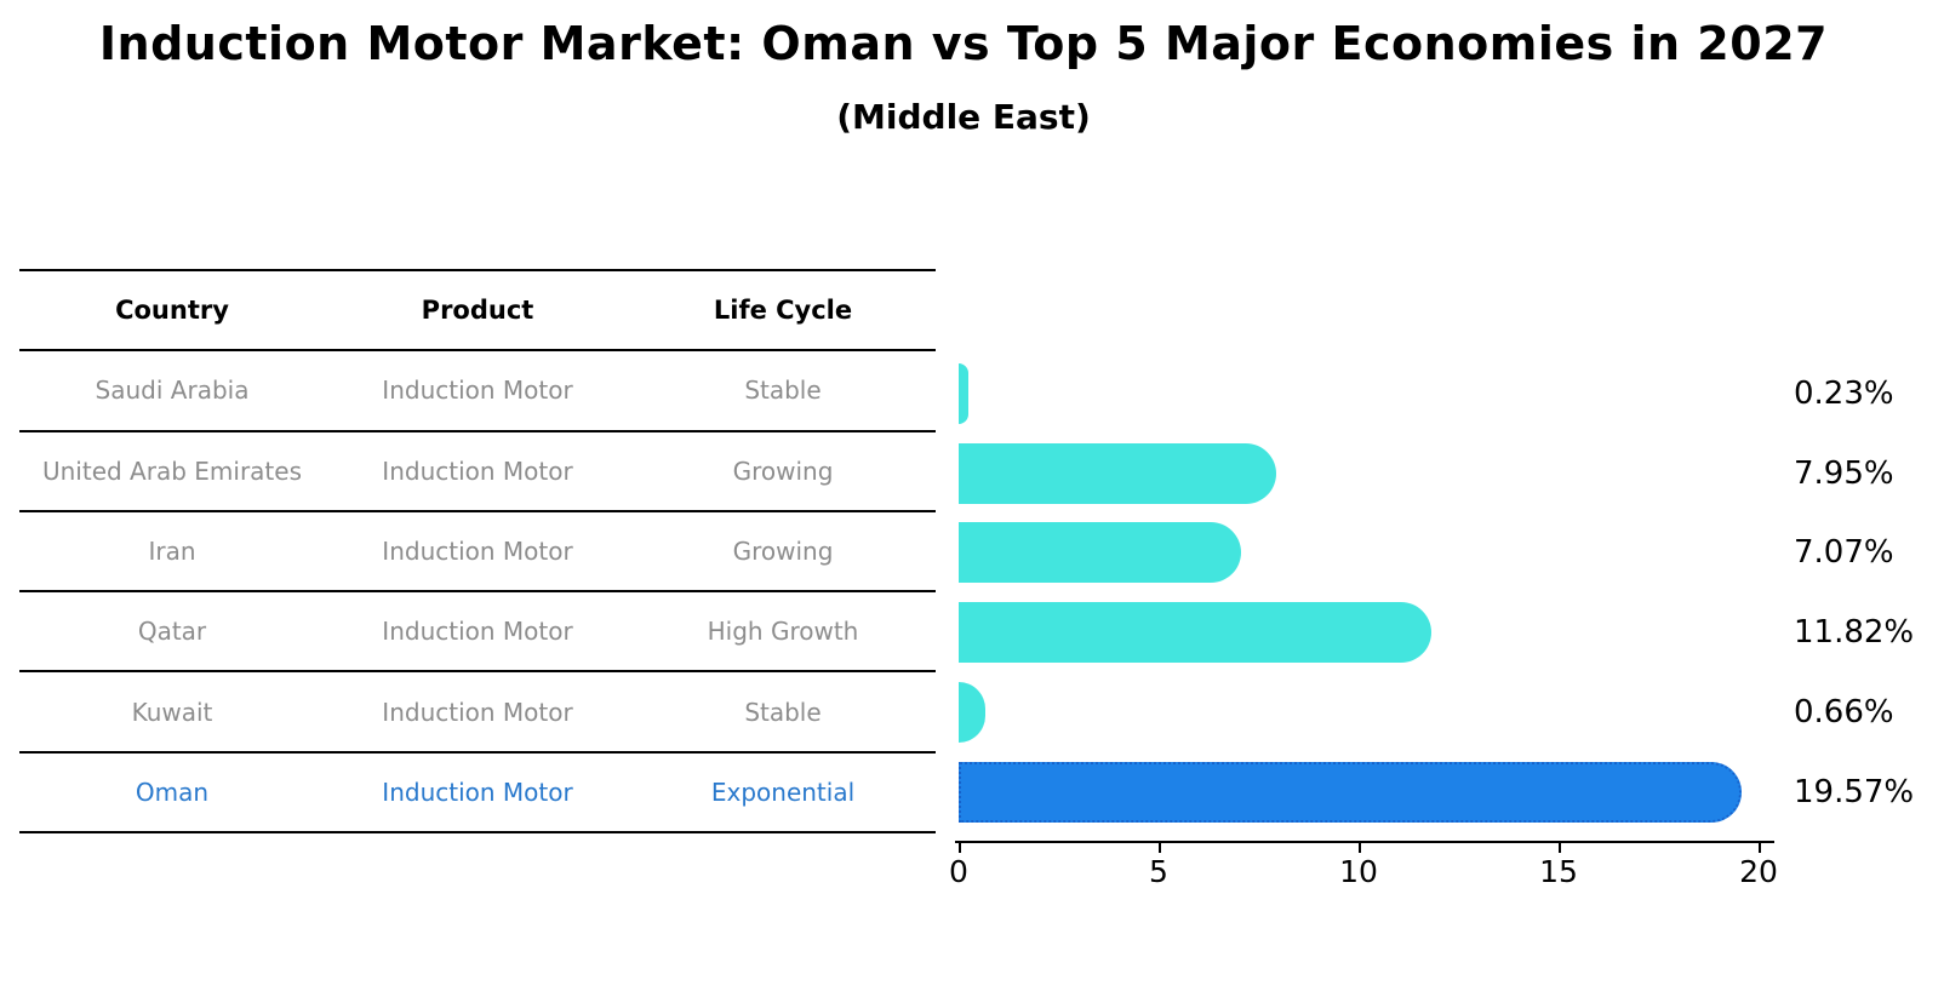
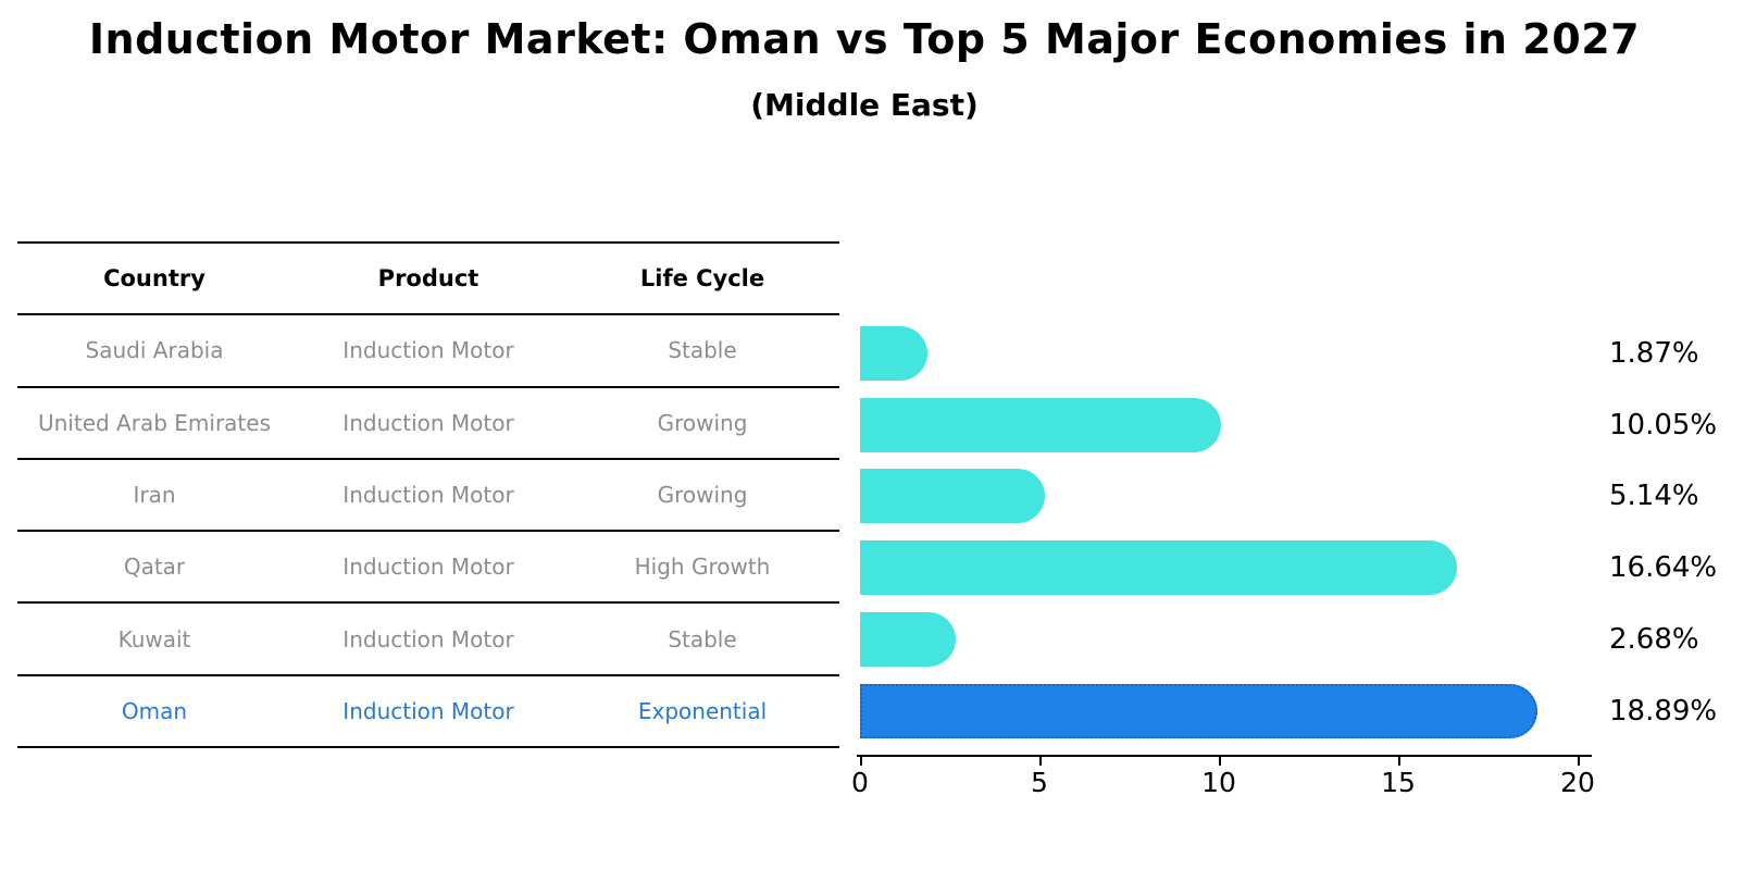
Saudi Arabia: 0.23% -> 1.87%
United Arab Emirates: 7.95% -> 10.05%
Iran: 7.07% -> 5.14%
Qatar: 11.82% -> 16.64%
Kuwait: 0.66% -> 2.68%
Oman: 19.57% -> 18.89%
